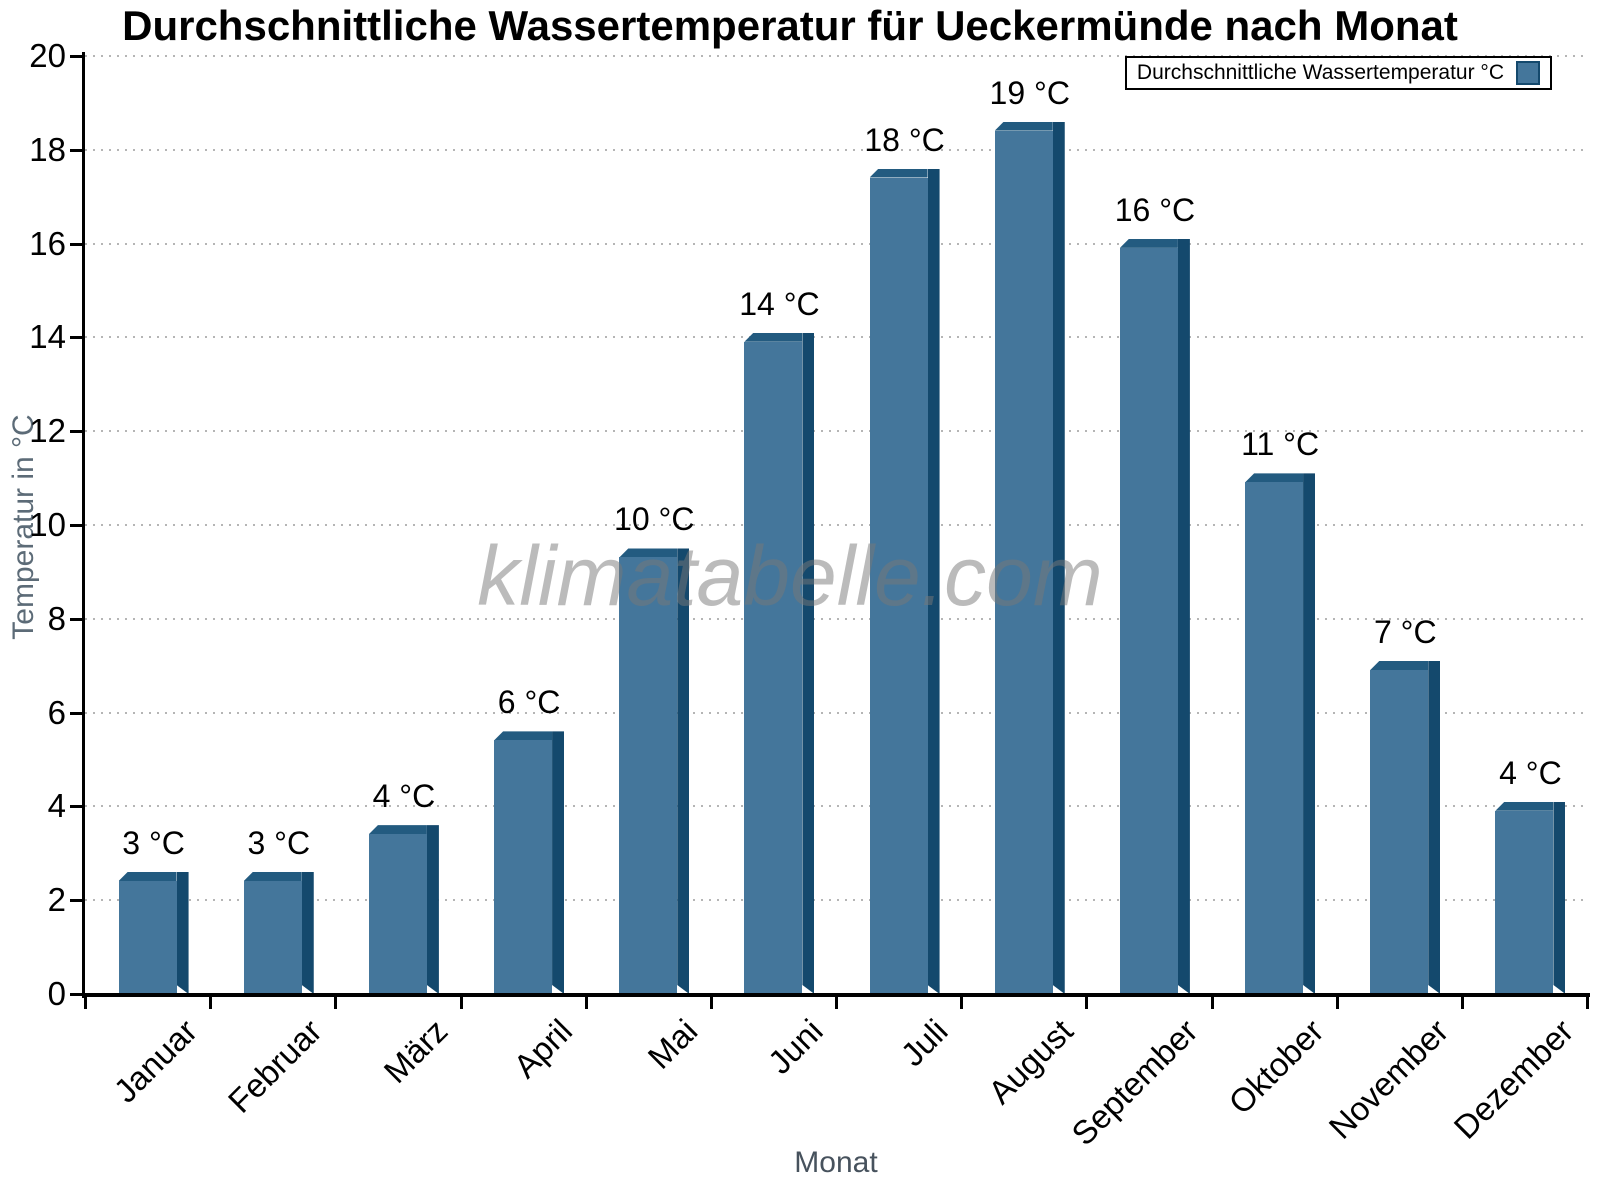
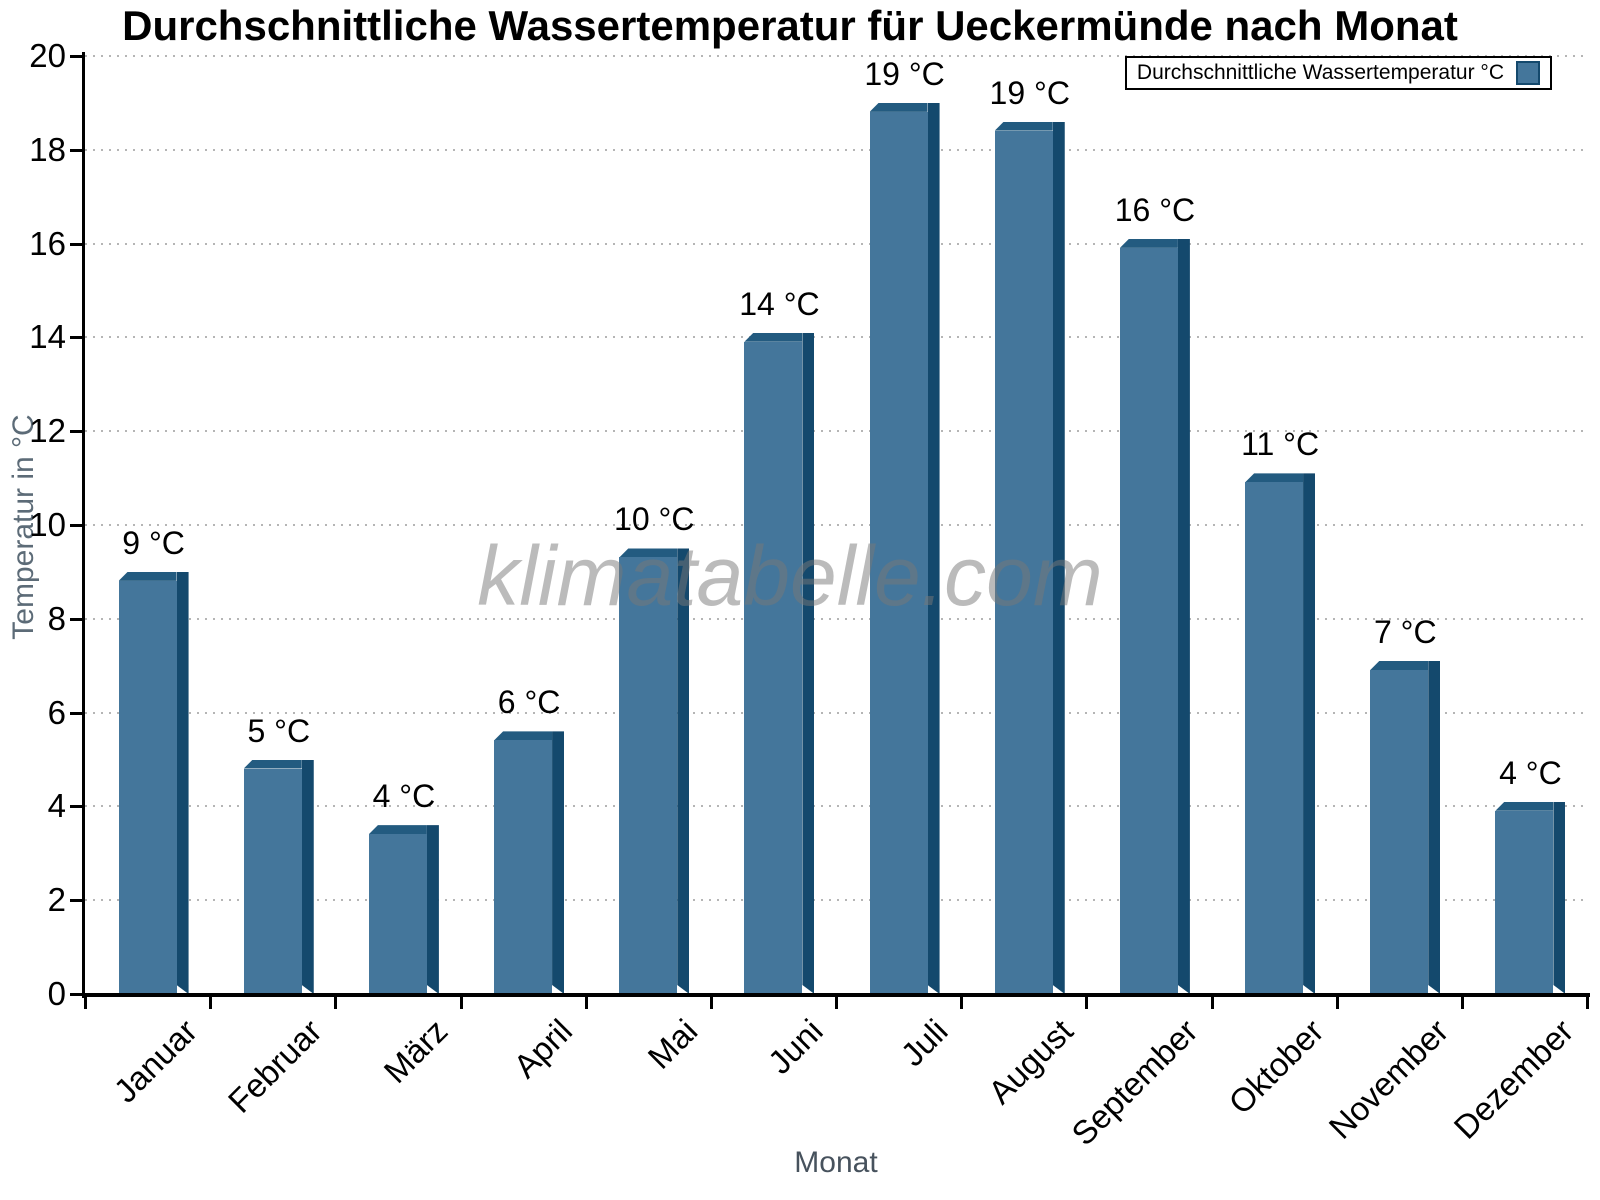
Januar: 3 -> 9
Februar: 3 -> 5
Juli: 18 -> 19
